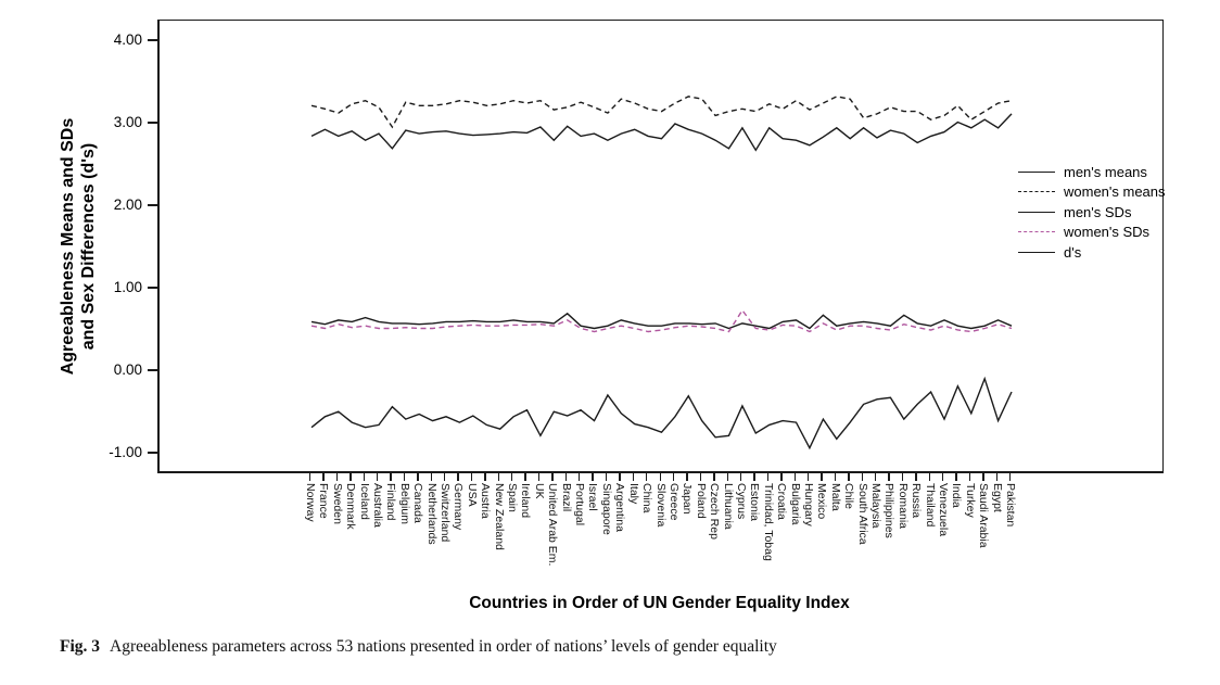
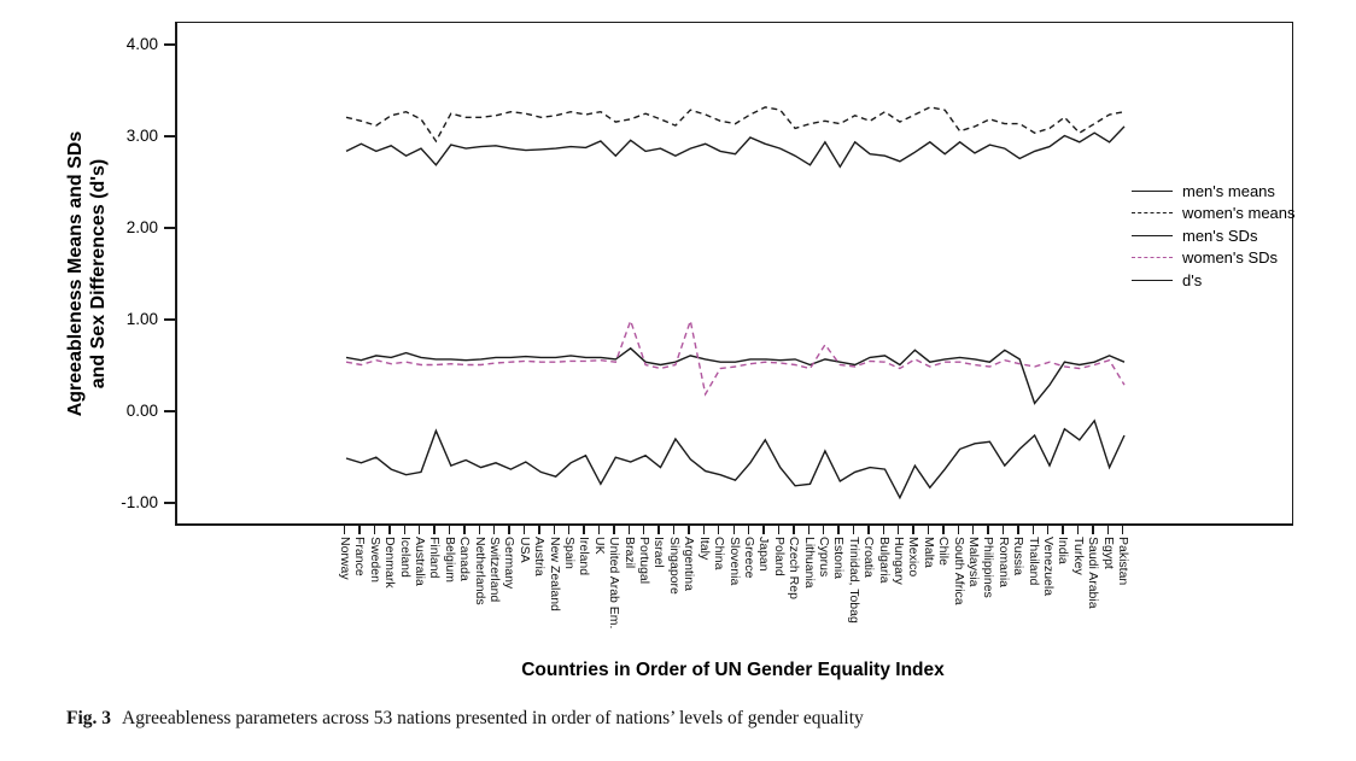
d's/Norway: -0.7 -> -0.5
d's/Finland: -0.4 -> -0.2
women's SDs/Brazil: 0.6 -> 1.0
women's SDs/Argentina: 0.6 -> 1.0
women's SDs/Italy: 0.5 -> 0.2
men's SDs/Thailand: 0.6 -> 0.1
men's SDs/Venezuela: 0.6 -> 0.3
d's/Turkey: -0.5 -> -0.3
women's SDs/Pakistan: 0.5 -> 0.3
